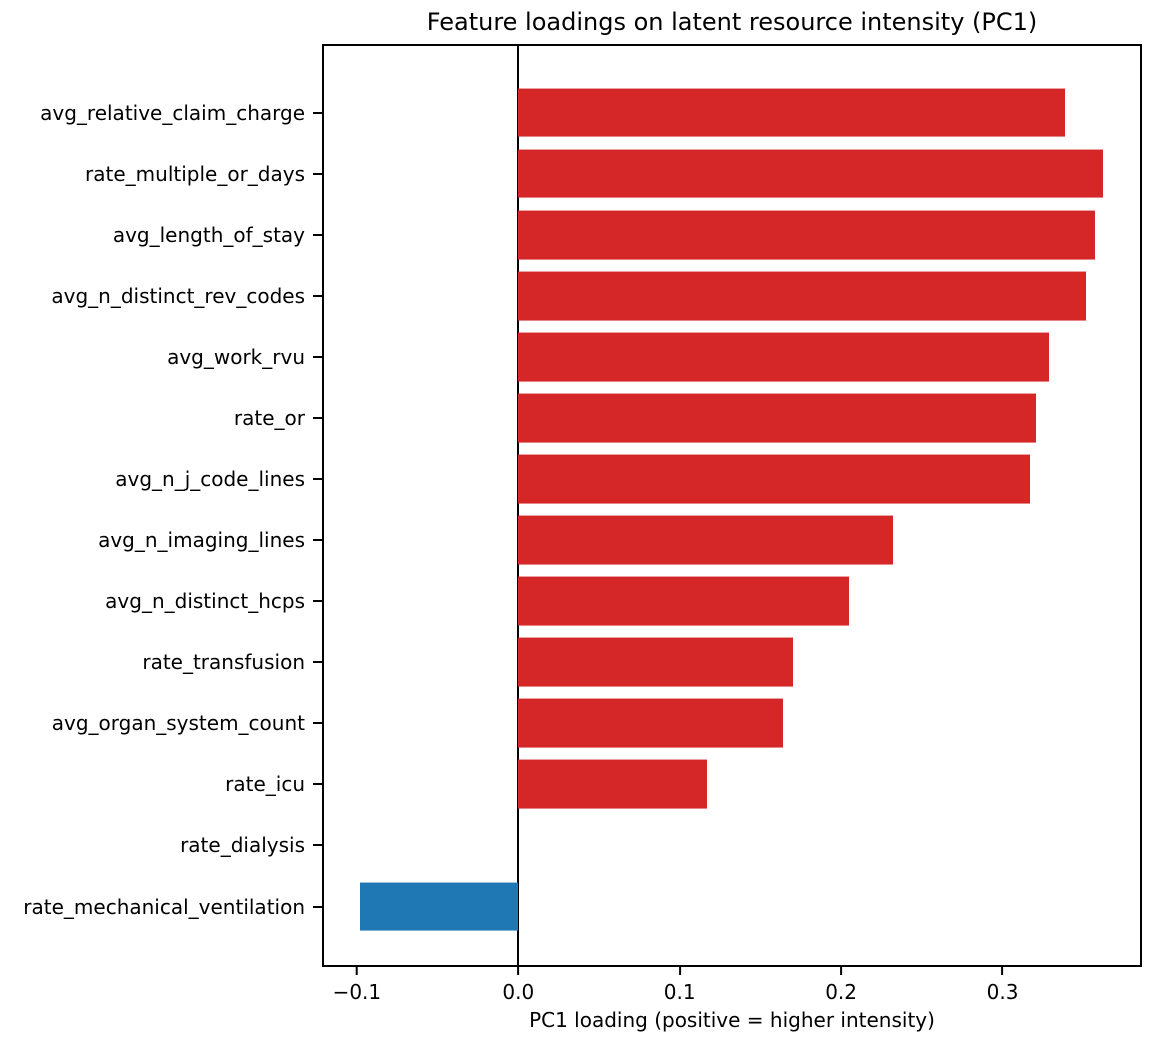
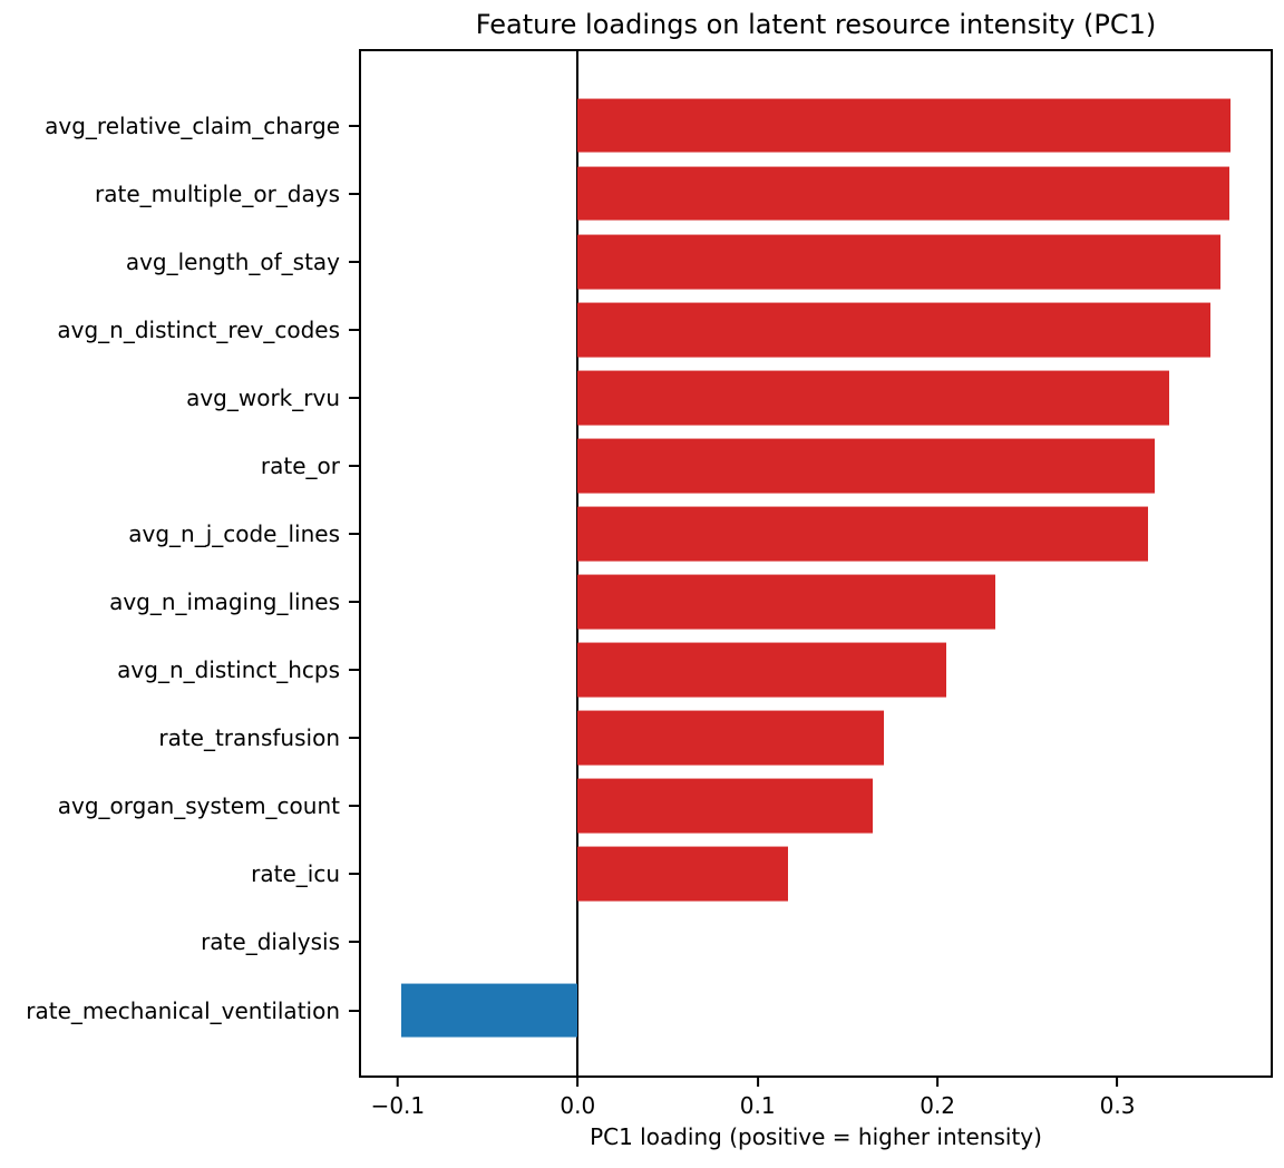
avg_relative_claim_charge: 0.339 -> 0.363
